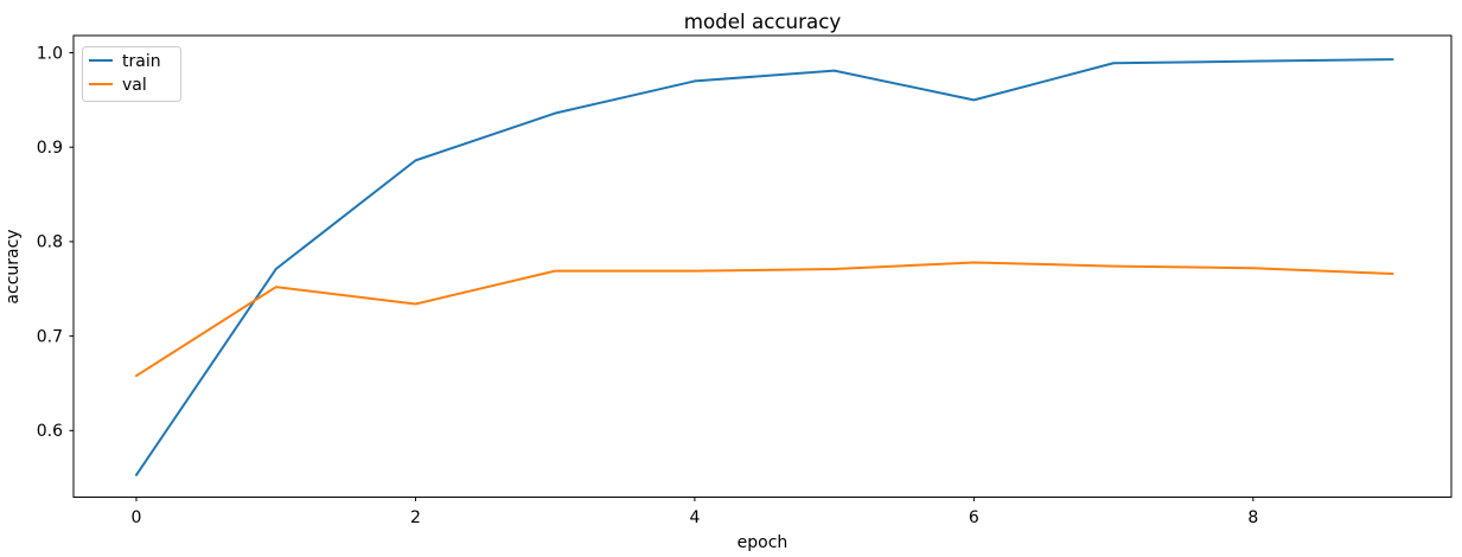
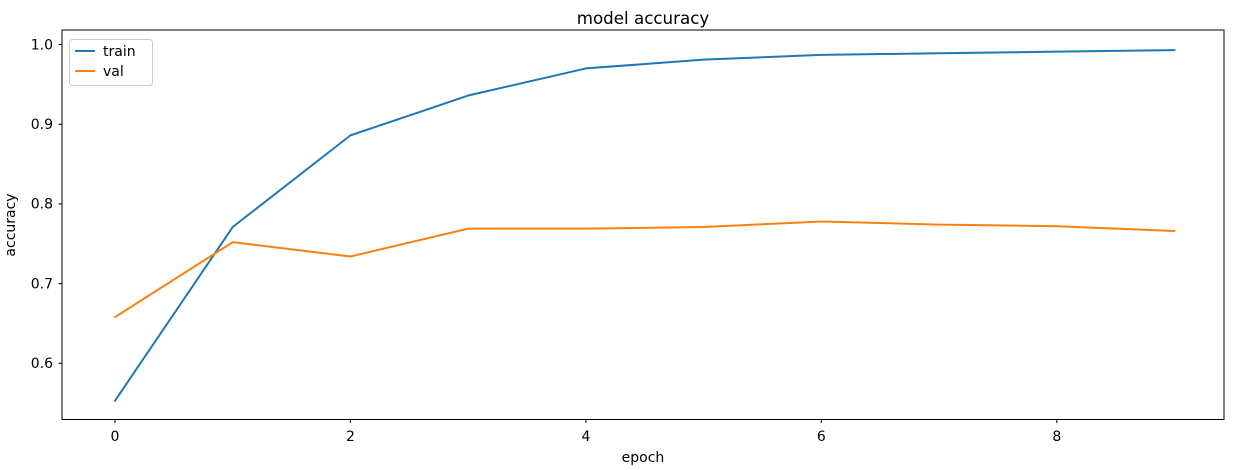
train/6: 0.95 -> 0.99
